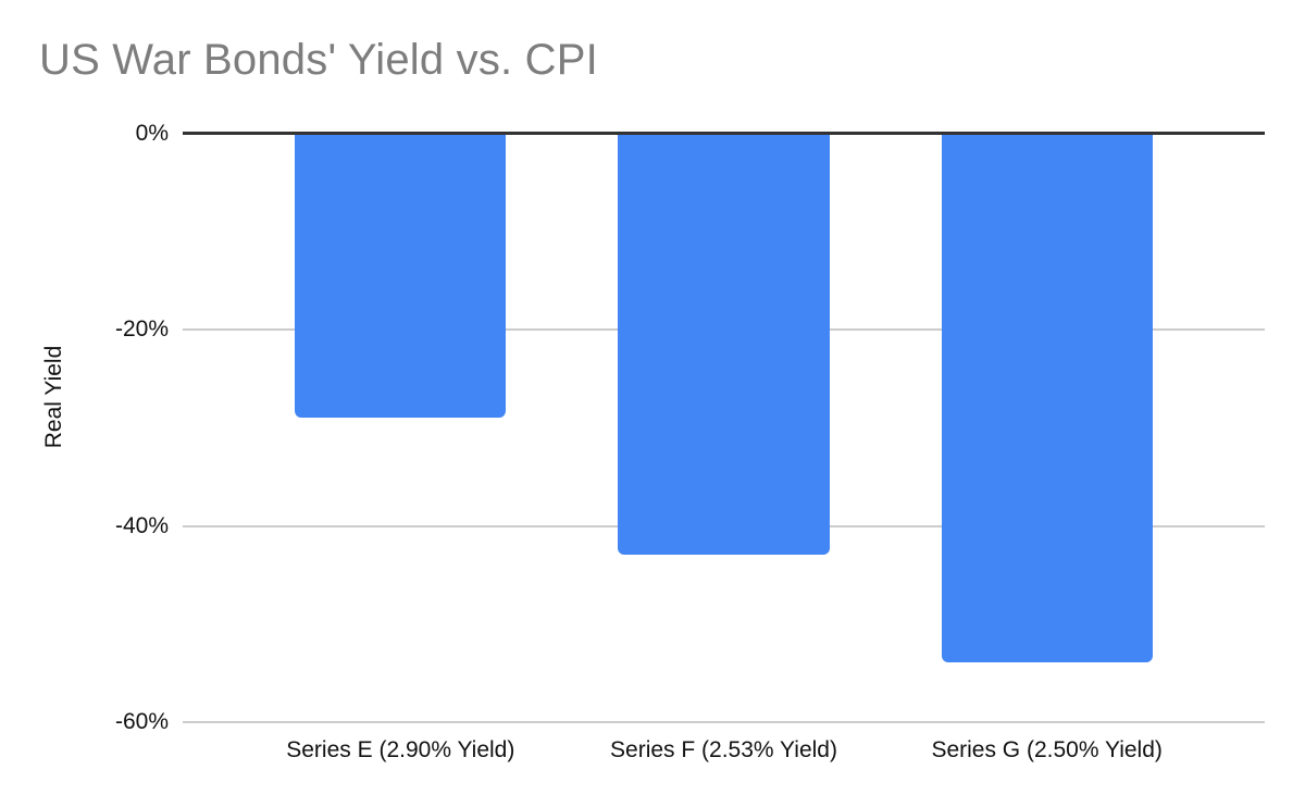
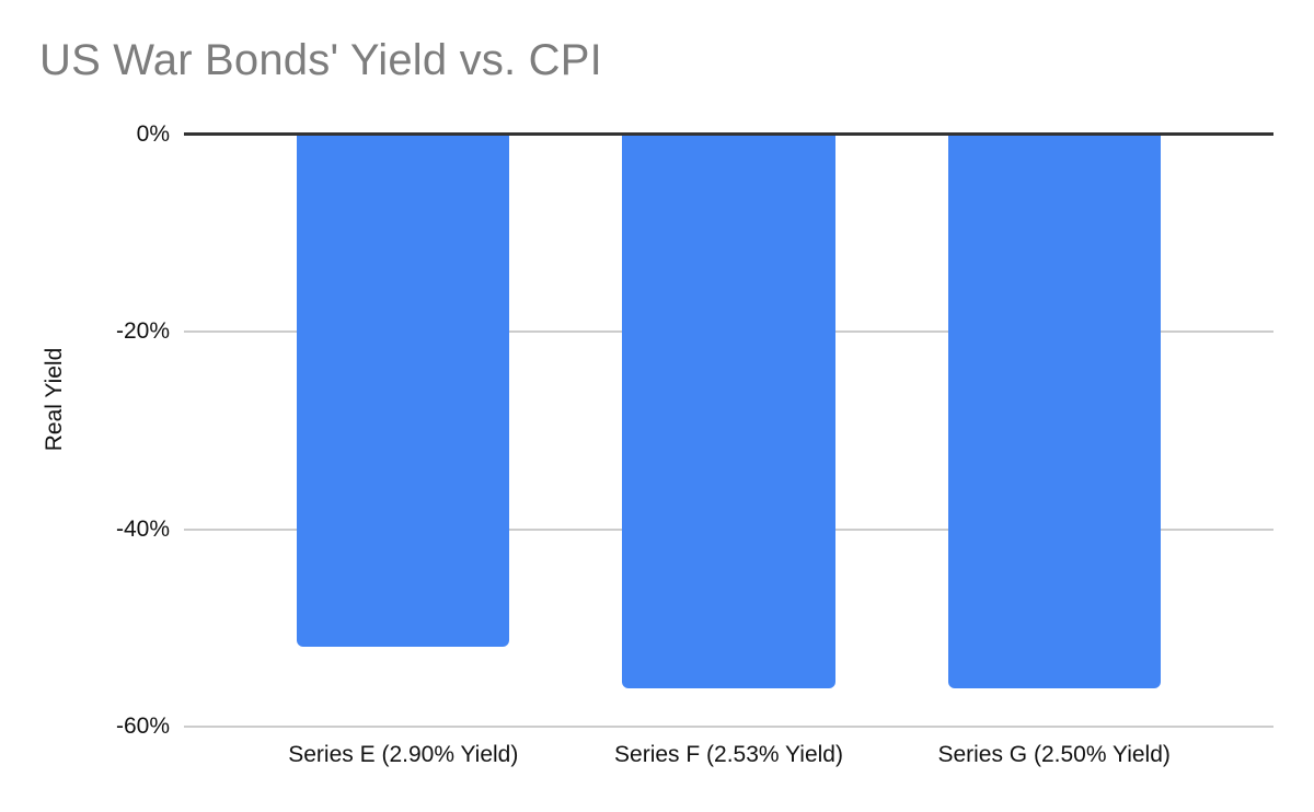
Series E (2.90% Yield): -29% -> -52%
Series F (2.53% Yield): -43% -> -56%
Series G (2.50% Yield): -54% -> -56%
